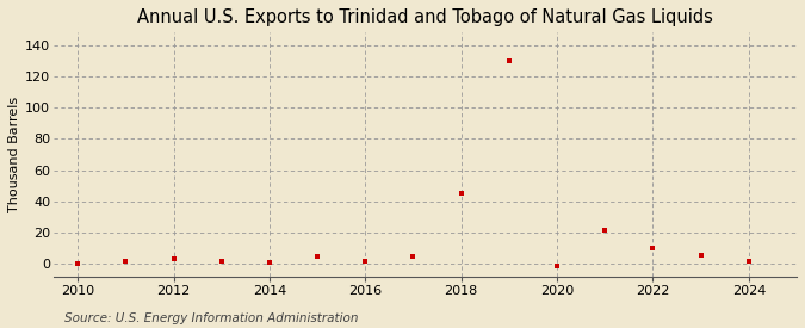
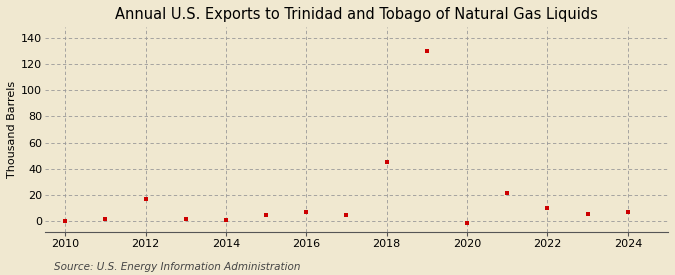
2012: 3 -> 17
2016: 2 -> 7
2024: 2 -> 7
